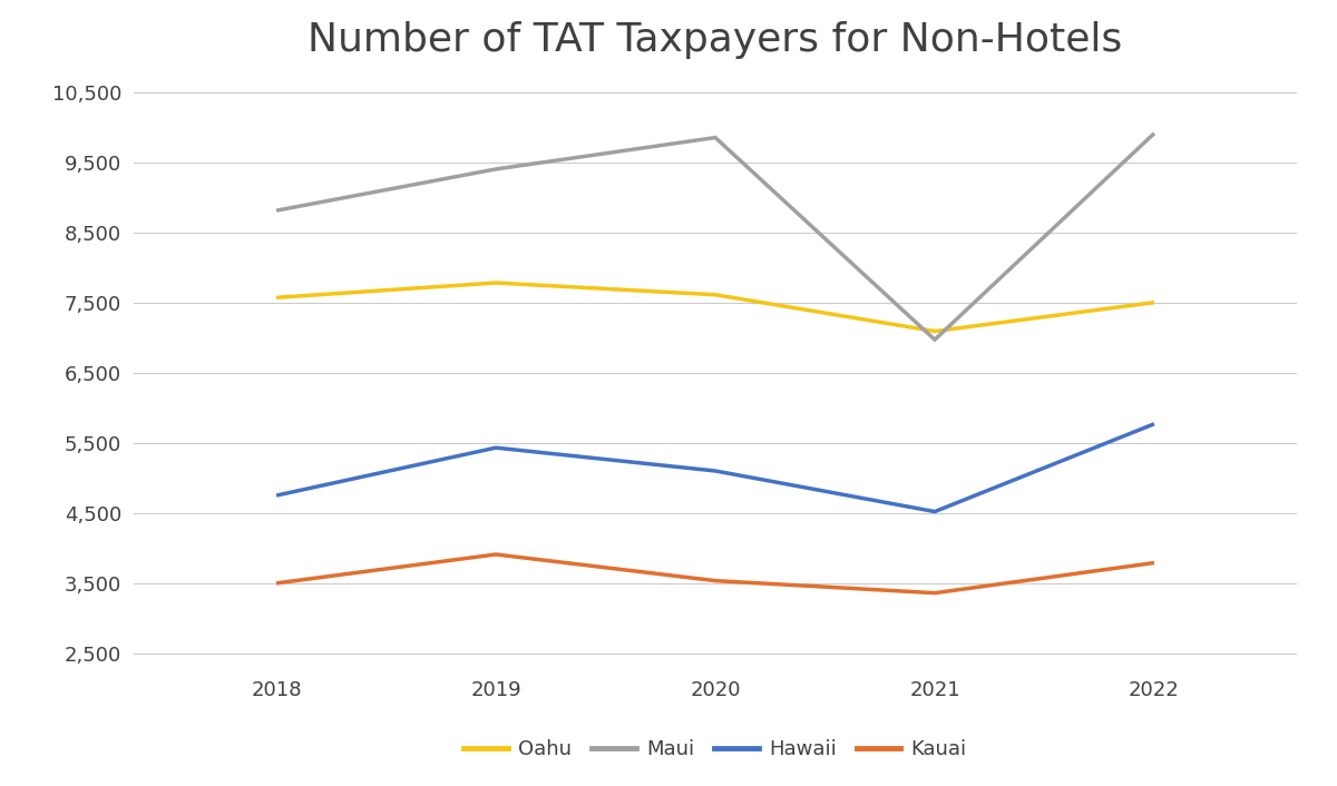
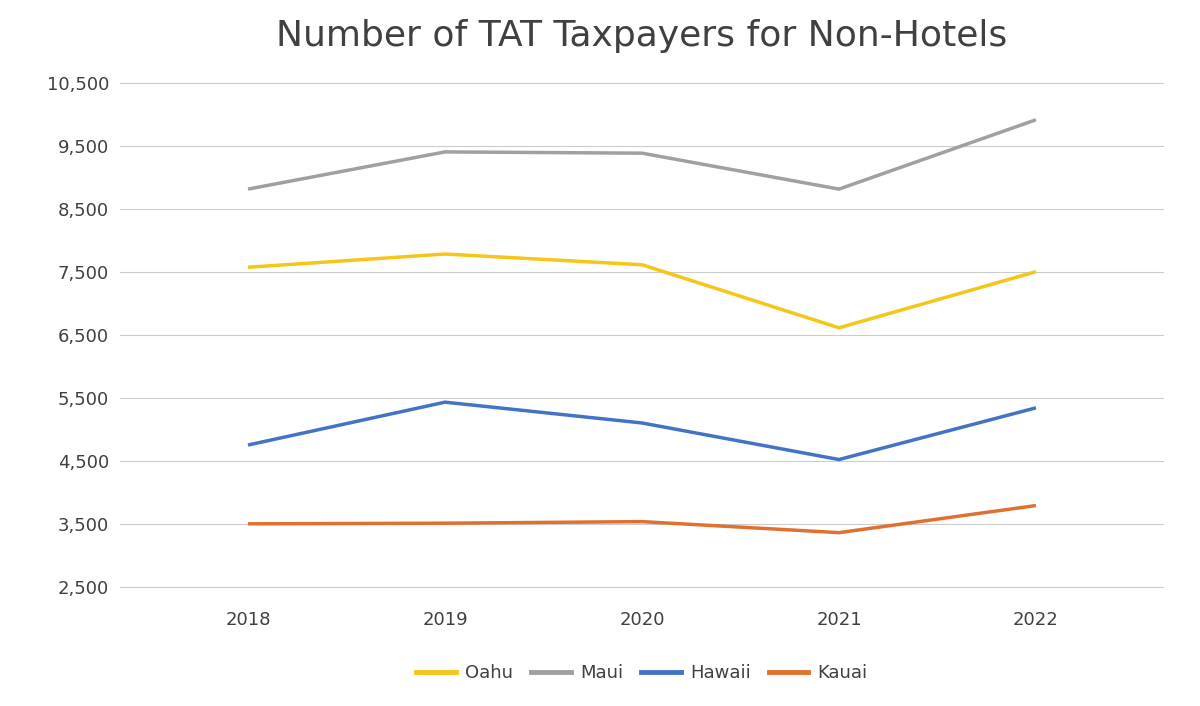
Kauai/2019: 3,920 -> 3,520
Maui/2020: 9,860 -> 9,390
Oahu/2021: 7,100 -> 6,620
Maui/2021: 6,980 -> 8,820
Hawaii/2022: 5,780 -> 5,350
